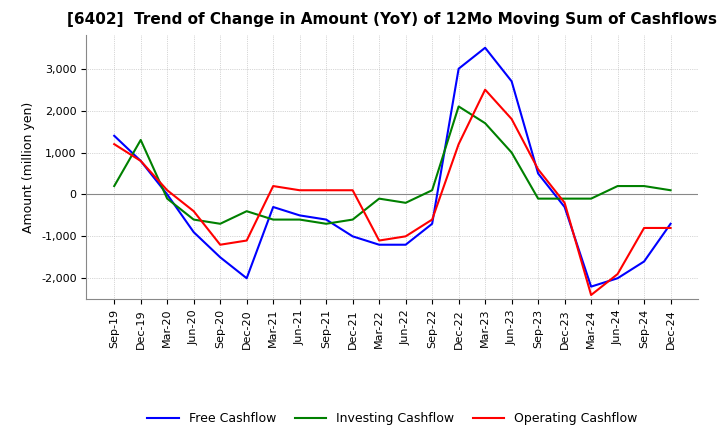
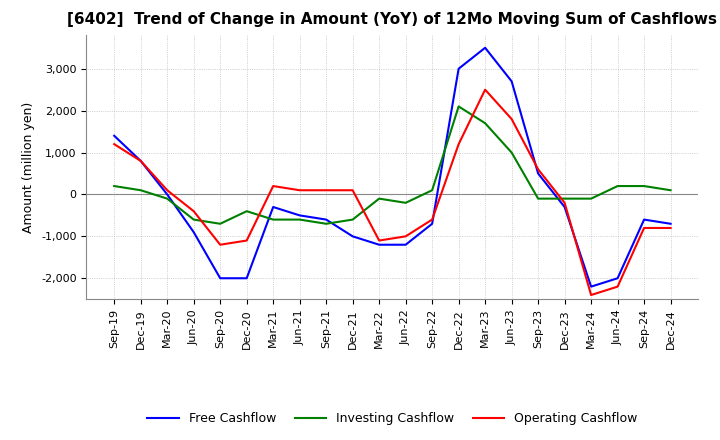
Investing Cashflow/Dec-19: 1,300 -> 100
Free Cashflow/Sep-20: -1,500 -> -2,000
Operating Cashflow/Jun-24: -1,900 -> -2,200
Free Cashflow/Sep-24: -1,600 -> -600
